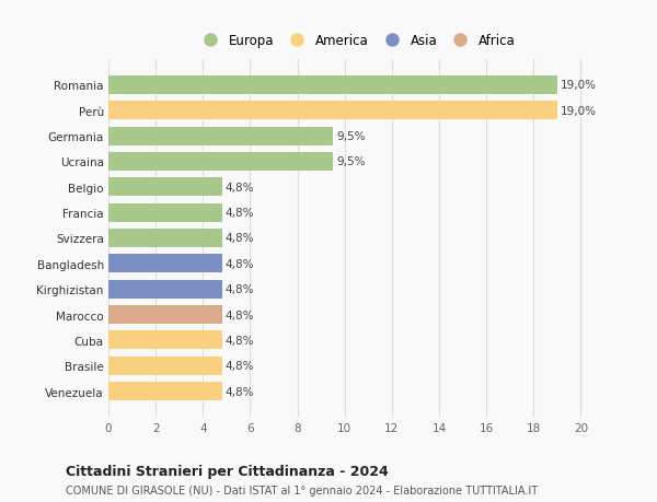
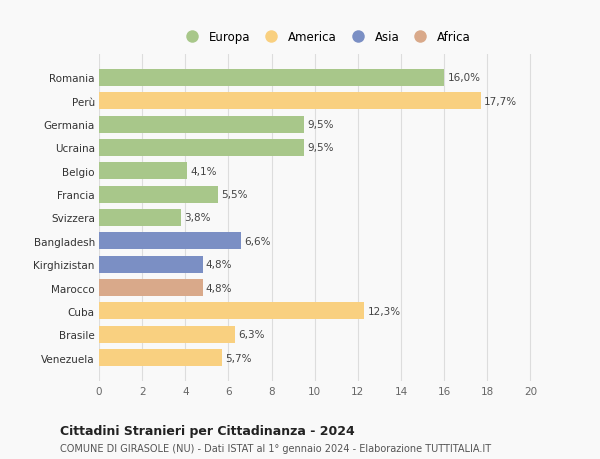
Romania: 19,0% -> 16,0%
Perù: 19,0% -> 17,7%
Belgio: 4,8% -> 4,1%
Francia: 4,8% -> 5,5%
Svizzera: 4,8% -> 3,8%
Bangladesh: 4,8% -> 6,6%
Cuba: 4,8% -> 12,3%
Brasile: 4,8% -> 6,3%
Venezuela: 4,8% -> 5,7%
